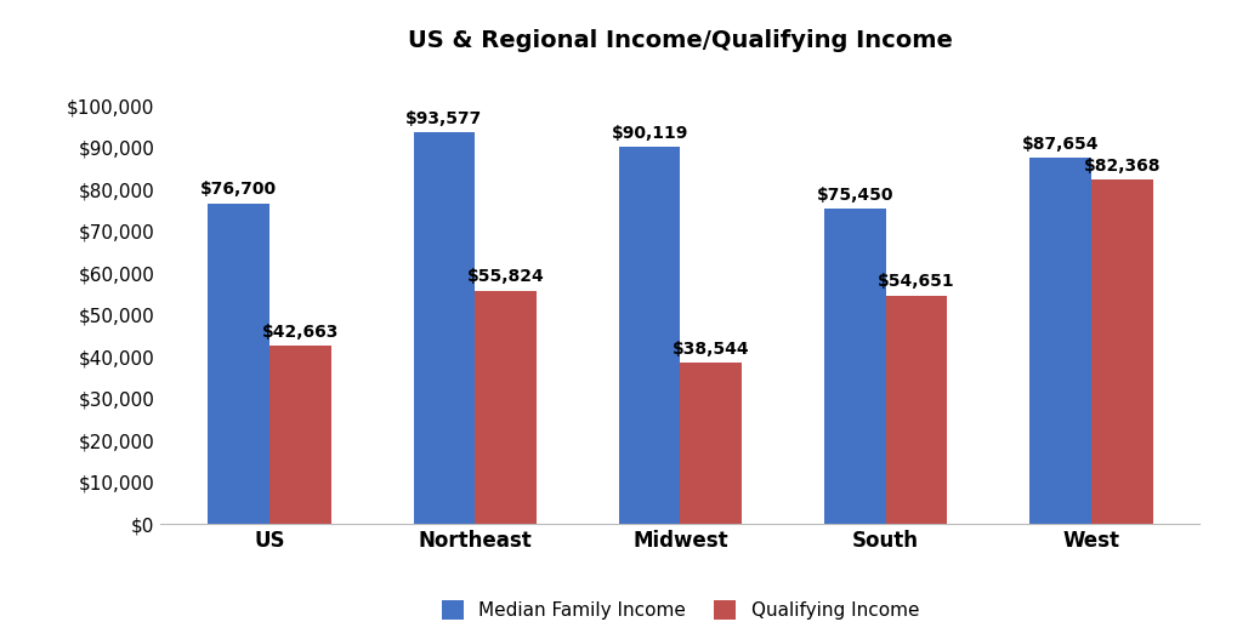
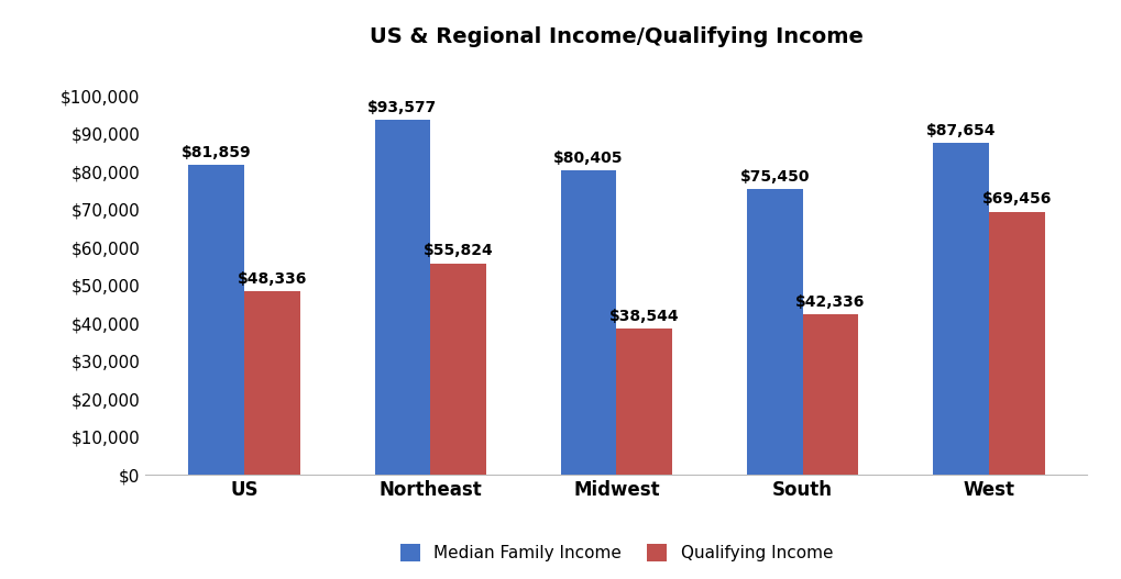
Median Family Income/US: $76,700 -> $81,859
Qualifying Income/US: $42,663 -> $48,336
Median Family Income/Midwest: $90,119 -> $80,405
Qualifying Income/South: $54,651 -> $42,336
Qualifying Income/West: $82,368 -> $69,456
